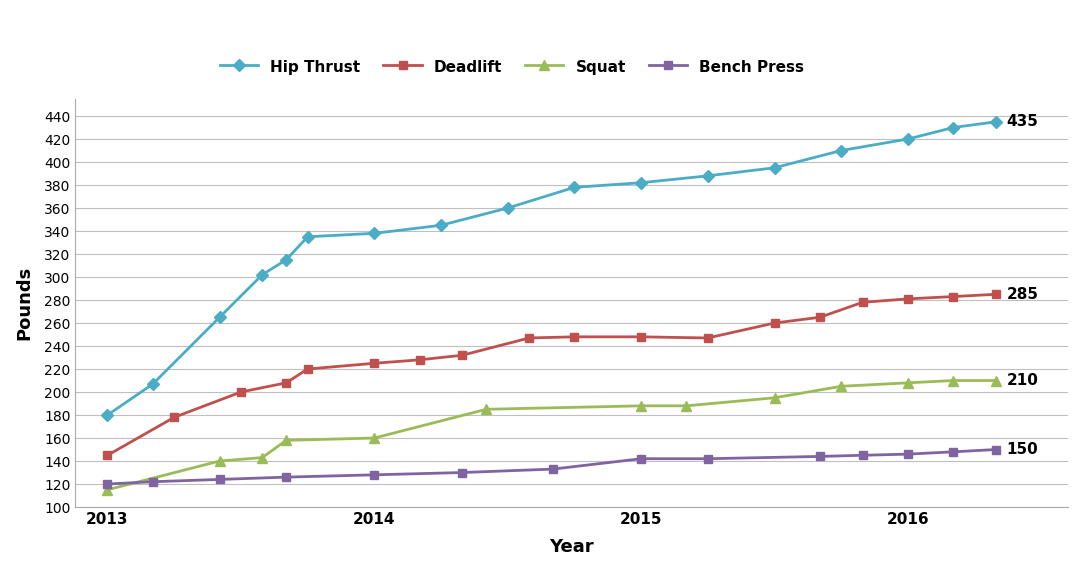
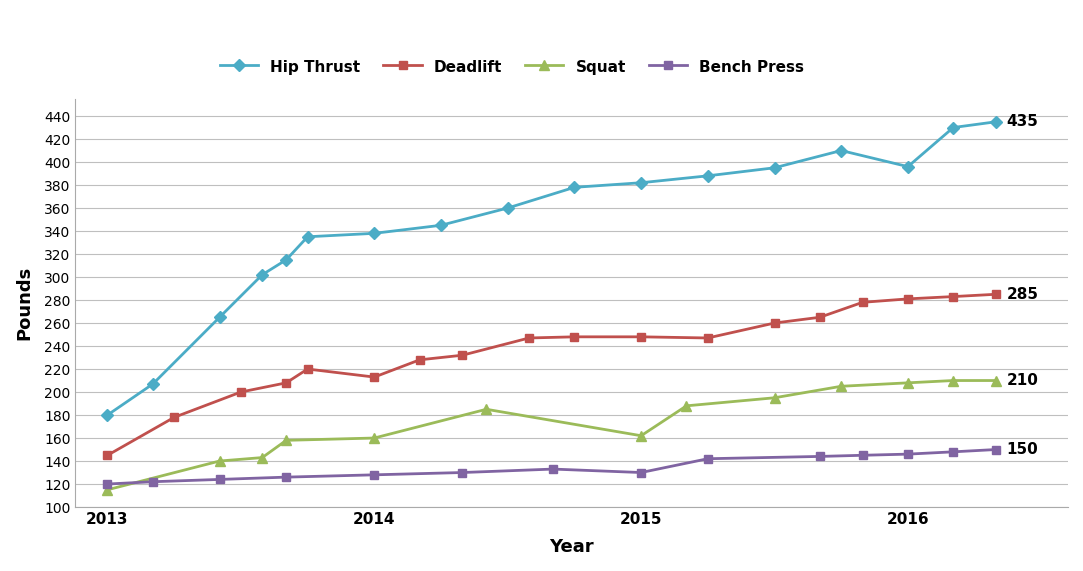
Deadlift/2014: 225 -> 213
Squat/2015: 188 -> 162
Bench Press/2015: 142 -> 130
Hip Thrust/2016: 420 -> 396
